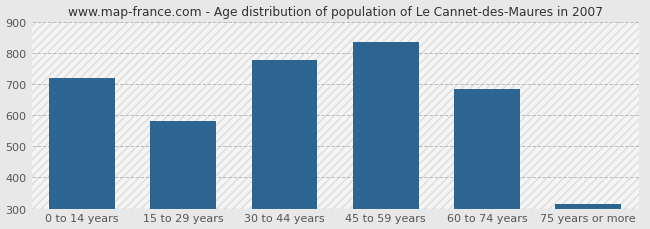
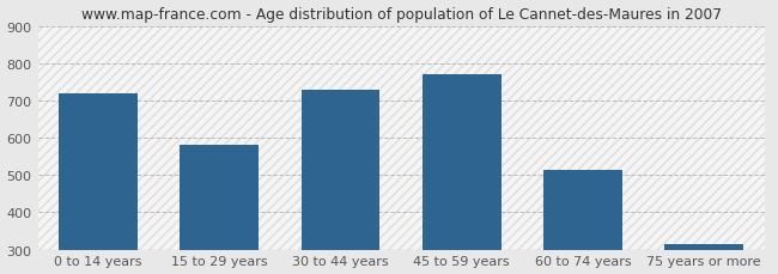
30 to 44 years: 775 -> 730
45 to 59 years: 835 -> 770
60 to 74 years: 685 -> 515
